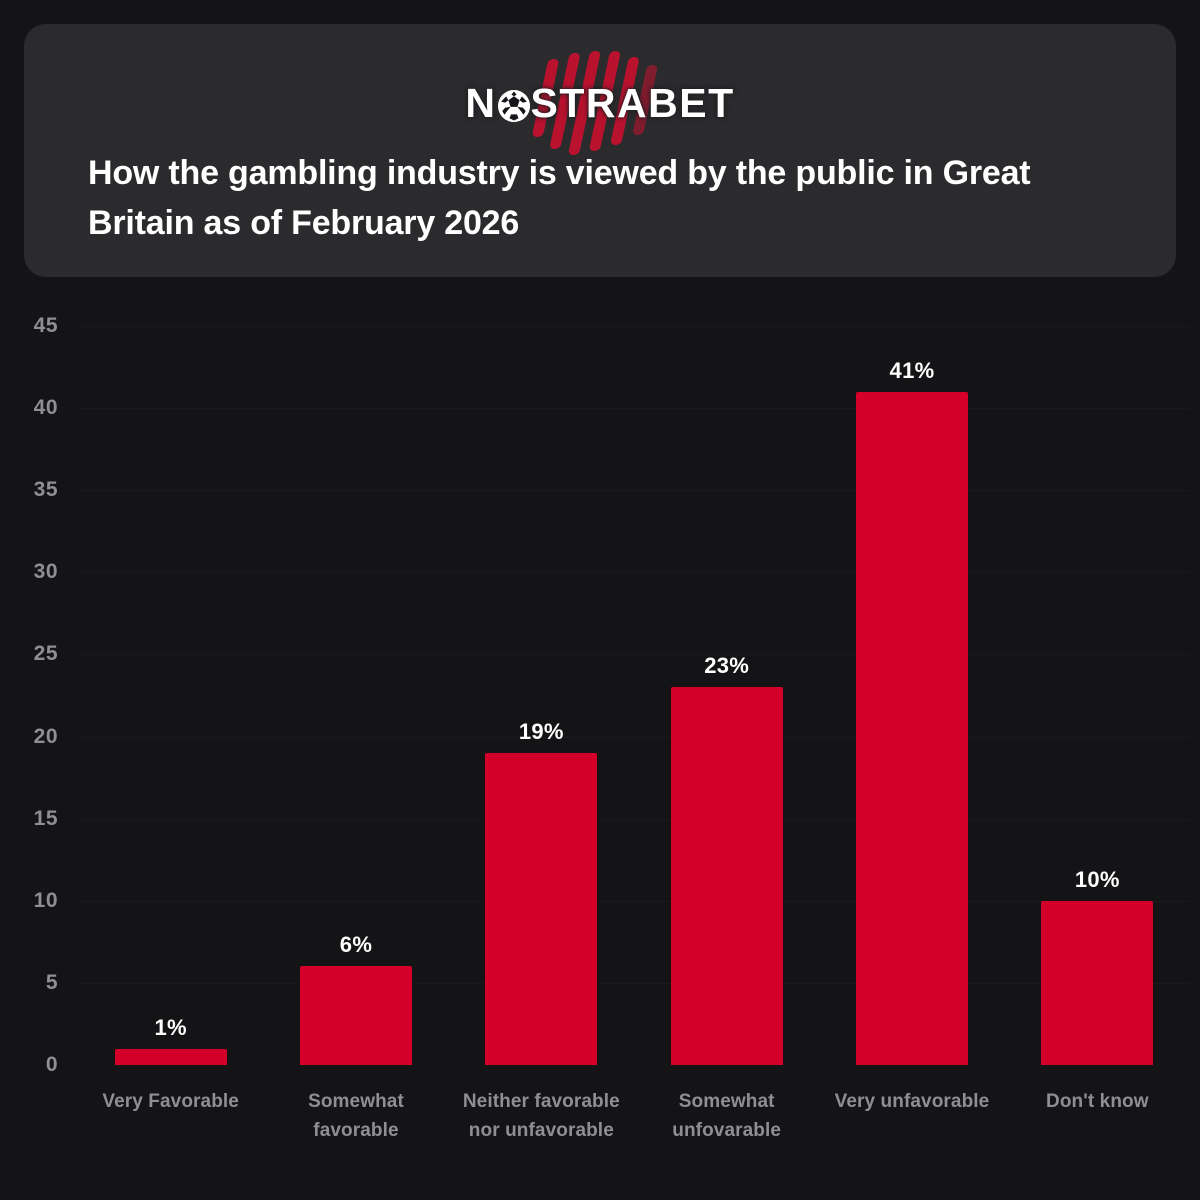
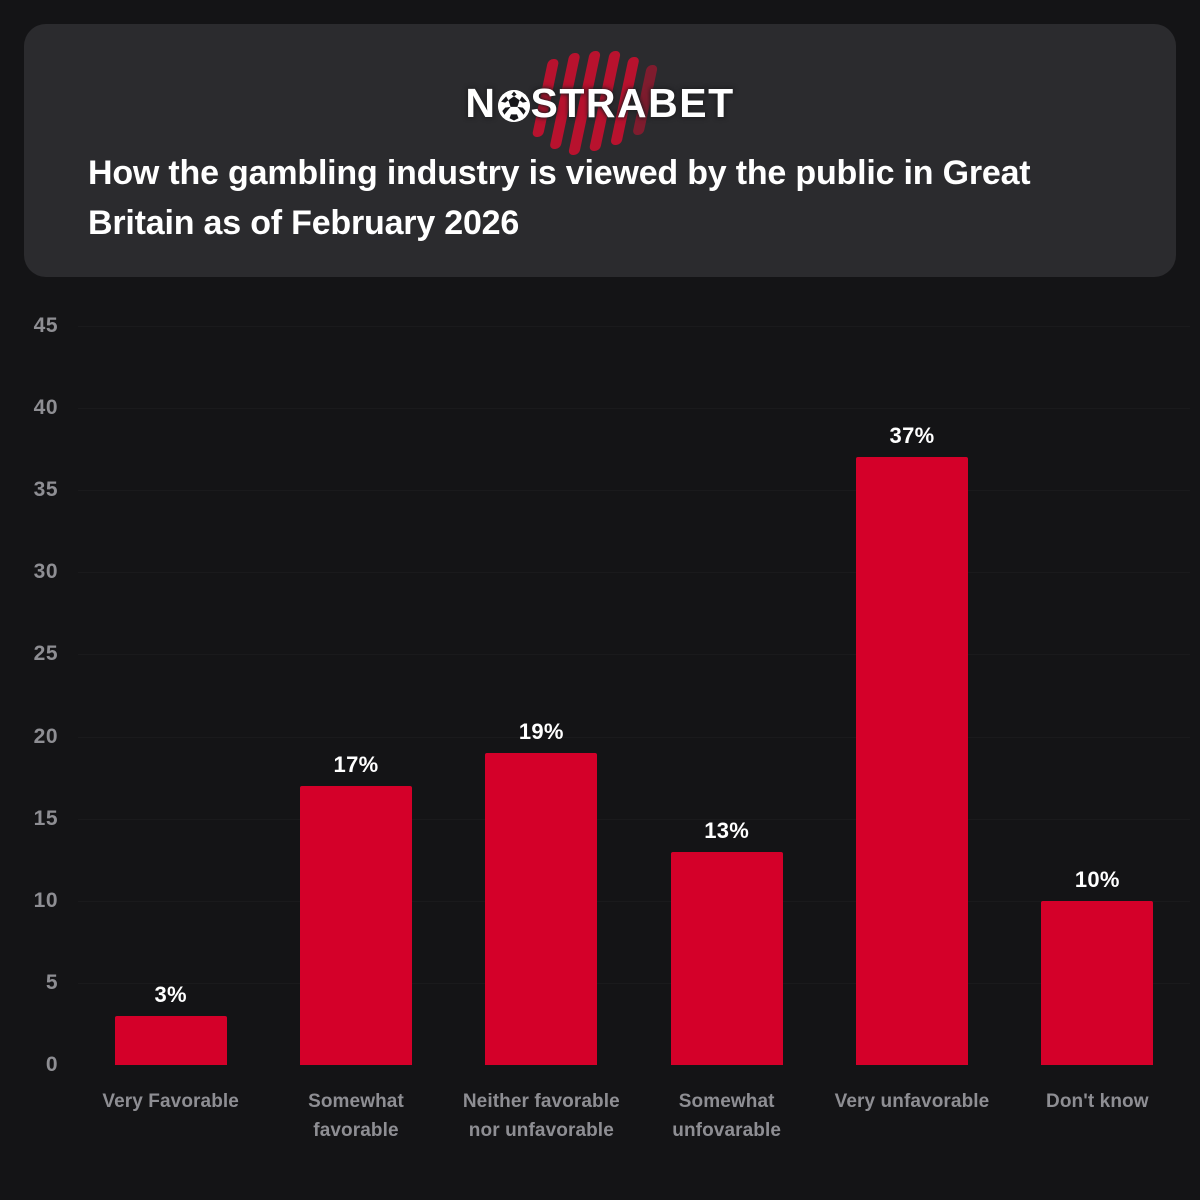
Very Favorable: 1% -> 3%
Somewhat favorable: 6% -> 17%
Somewhat unfovarable: 23% -> 13%
Very unfavorable: 41% -> 37%
